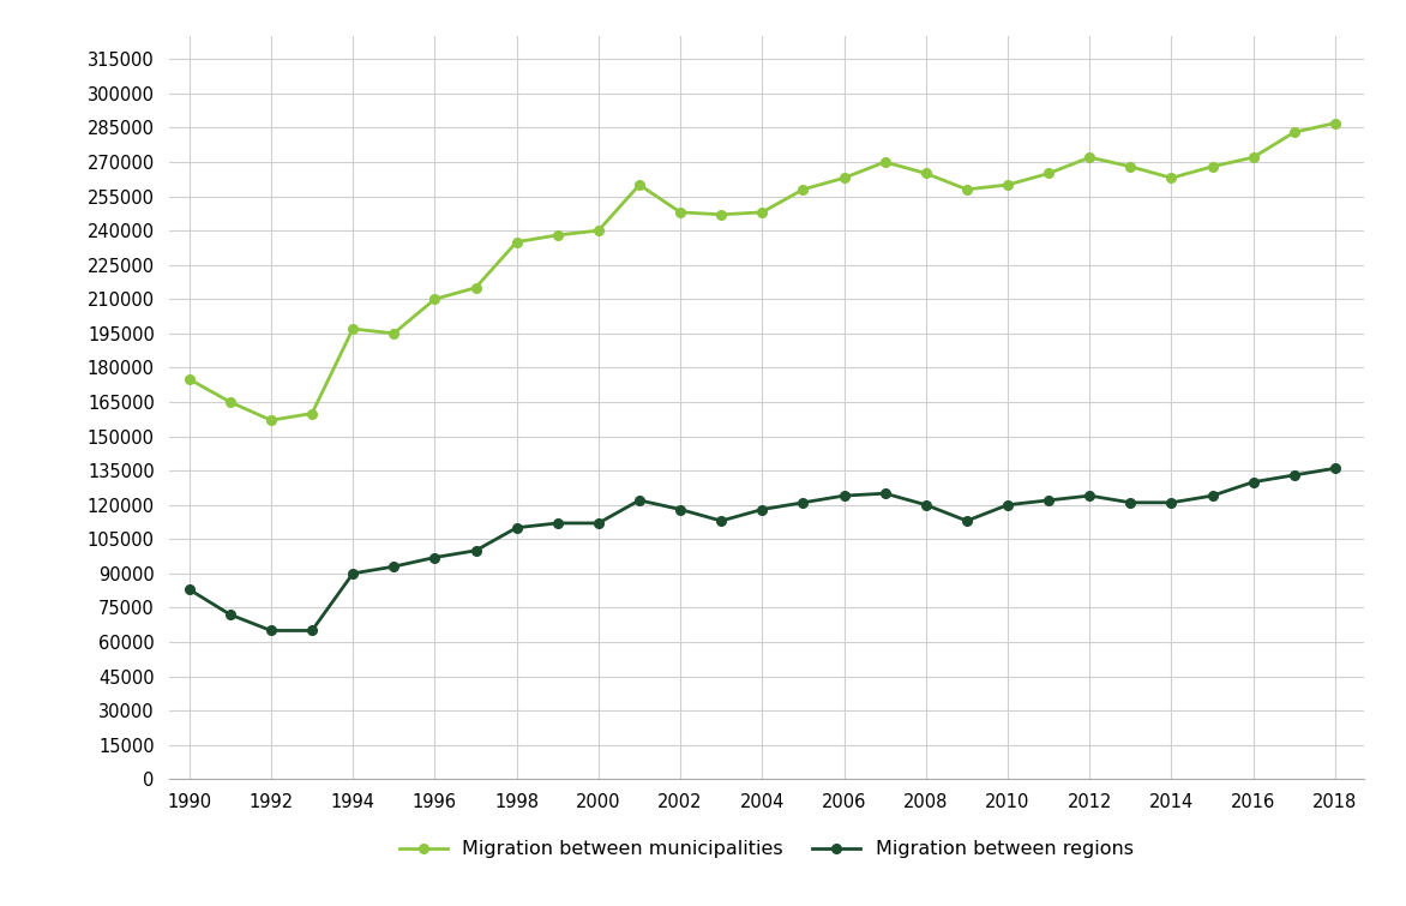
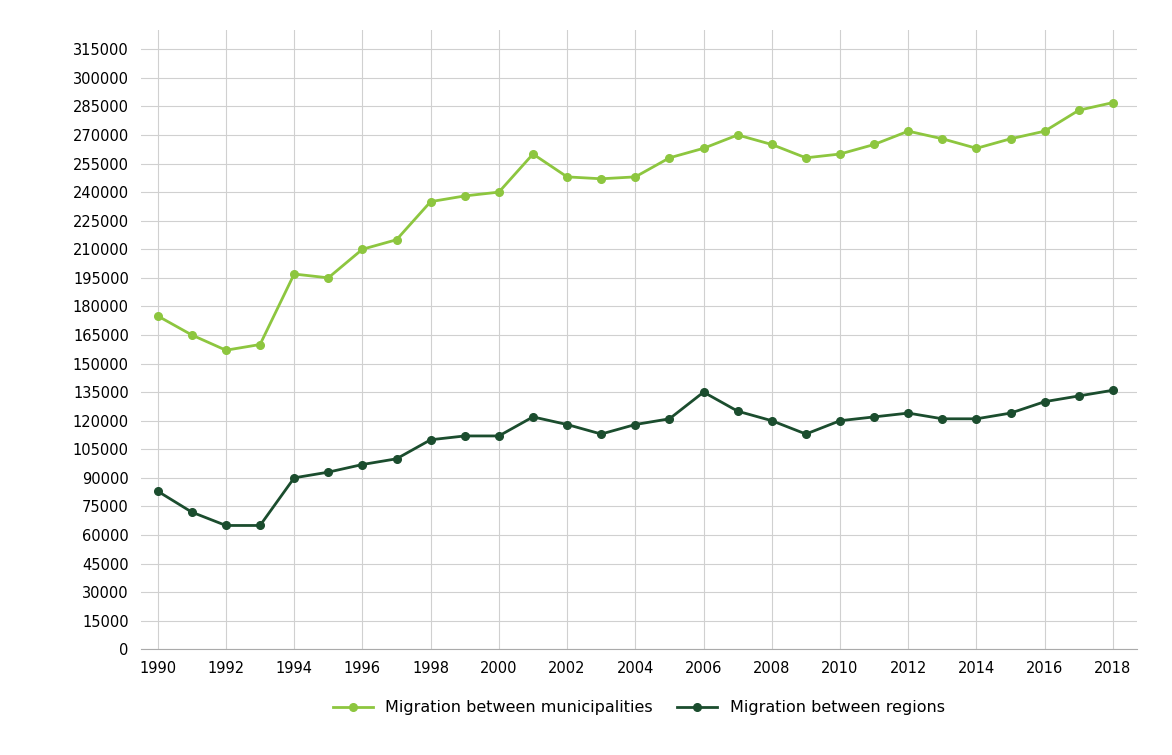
Migration between regions/2006: 124000 -> 135000
